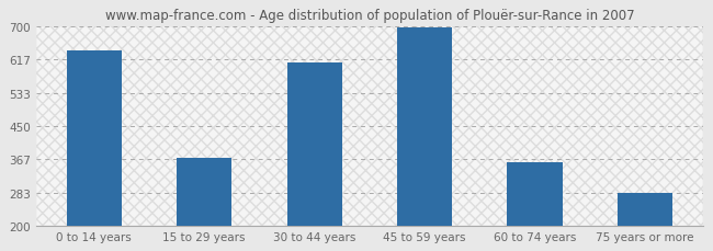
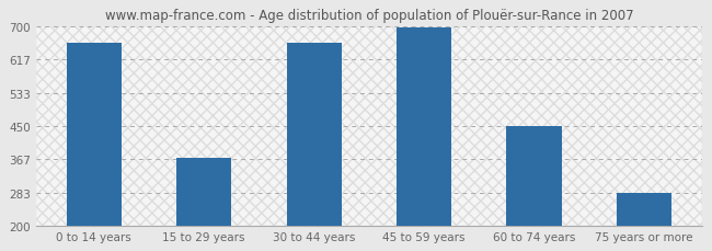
0 to 14 years: 640 -> 660
30 to 44 years: 610 -> 660
60 to 74 years: 360 -> 450
